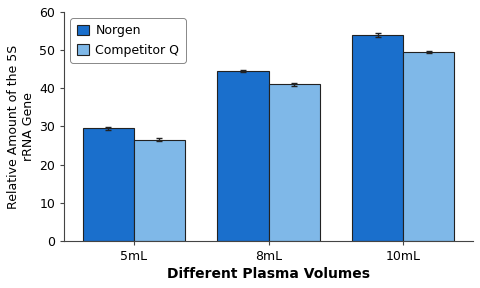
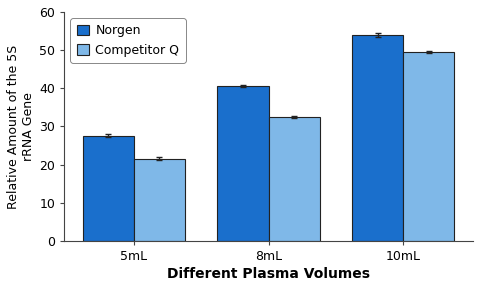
Norgen/5mL: 29.5 -> 27.5
Competitor Q/5mL: 26.5 -> 21.5
Norgen/8mL: 44.5 -> 40.5
Competitor Q/8mL: 41.0 -> 32.5
